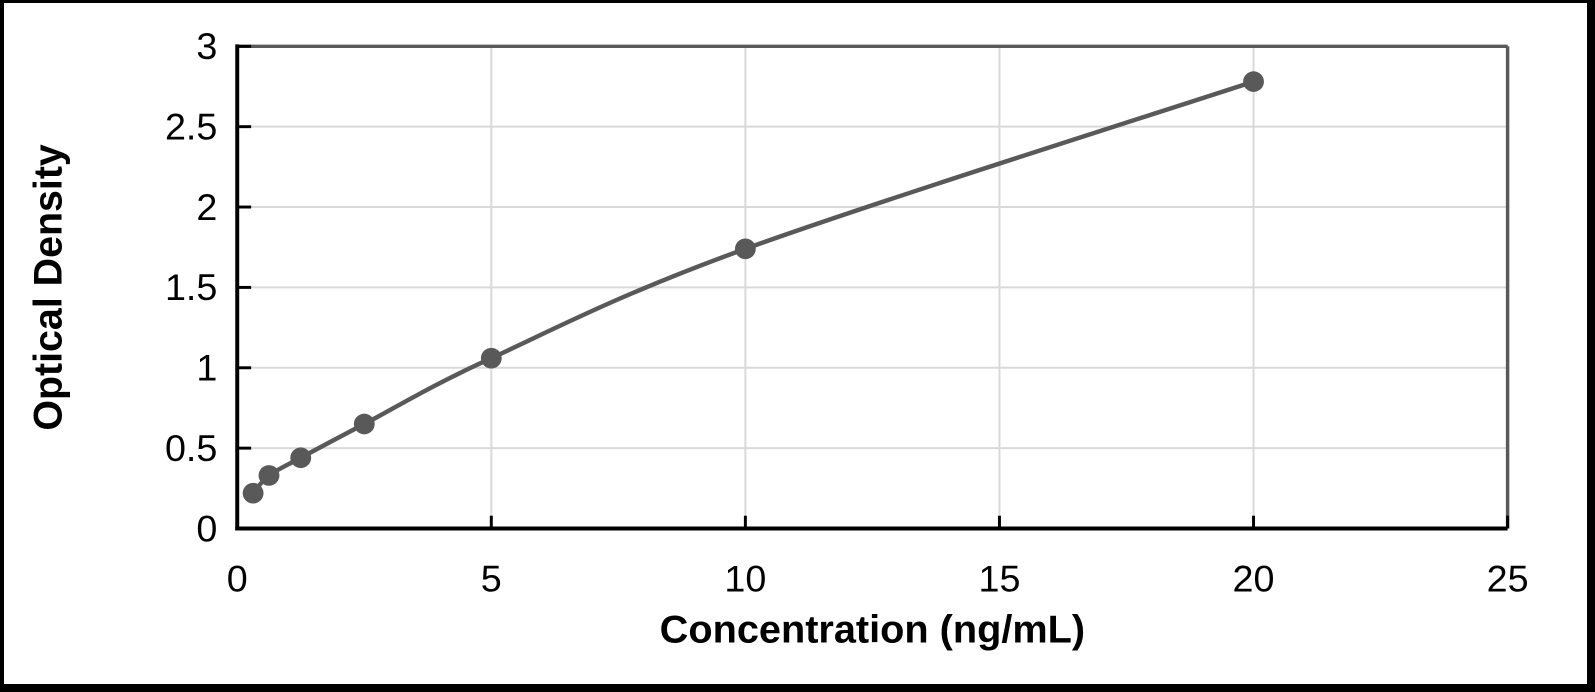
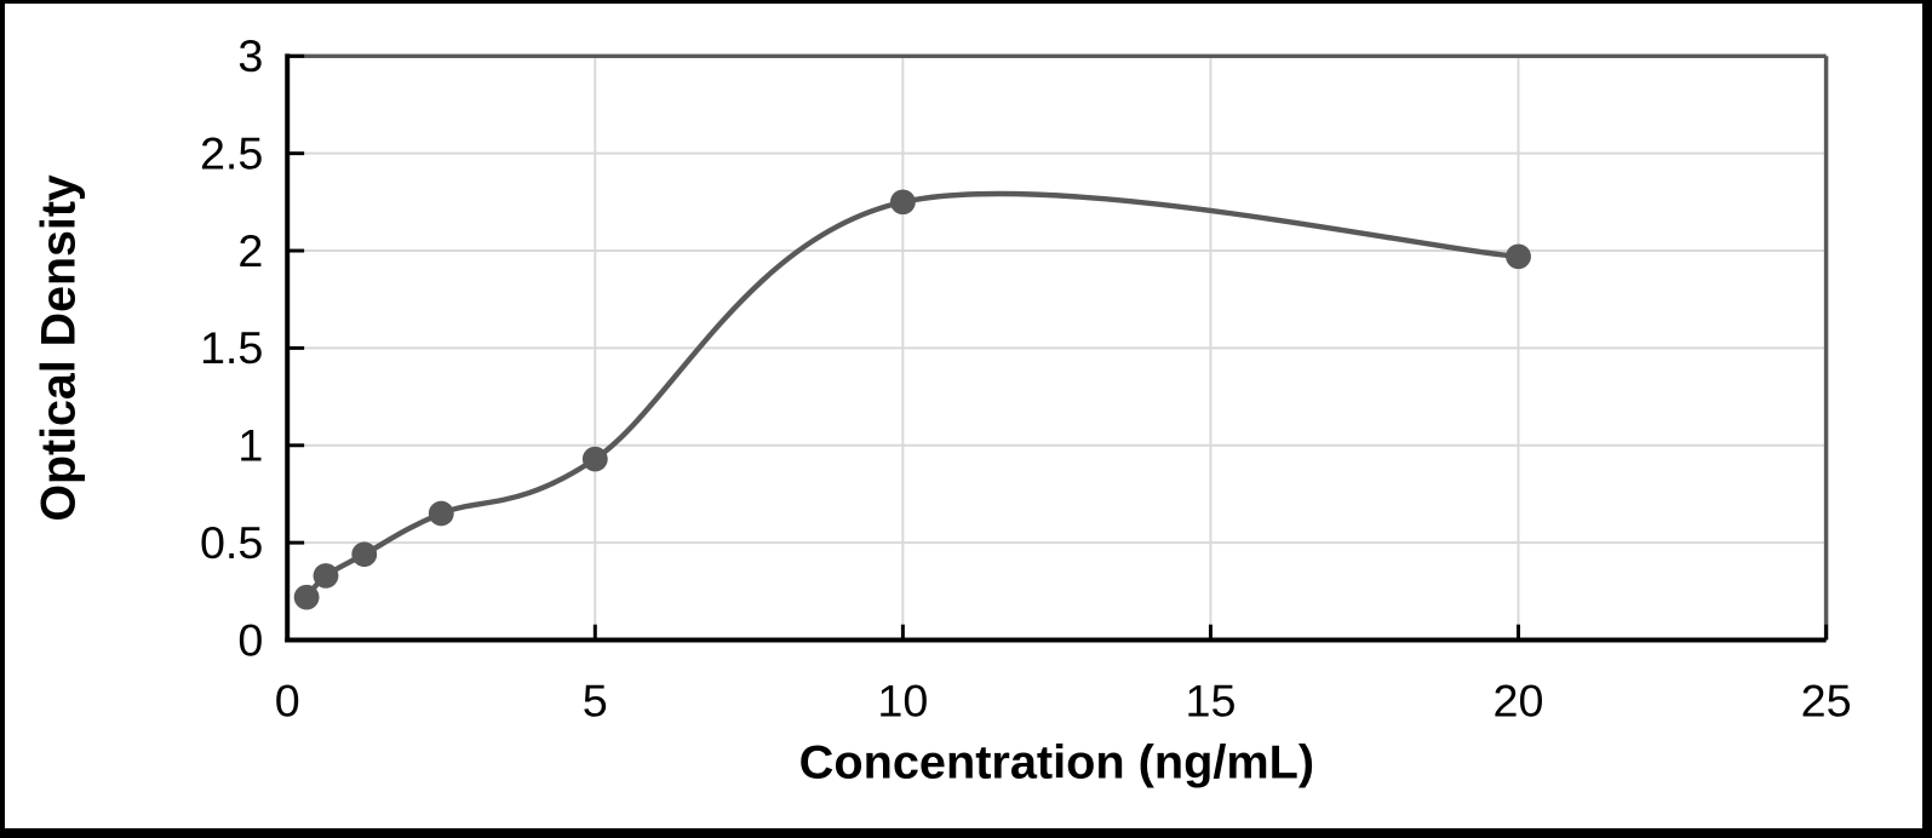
5: 1.06 -> 0.93
10: 1.74 -> 2.25
20: 2.78 -> 1.97
